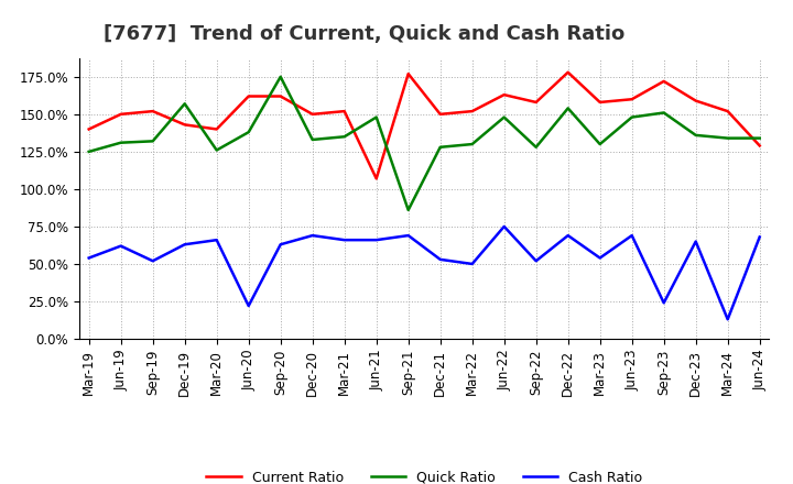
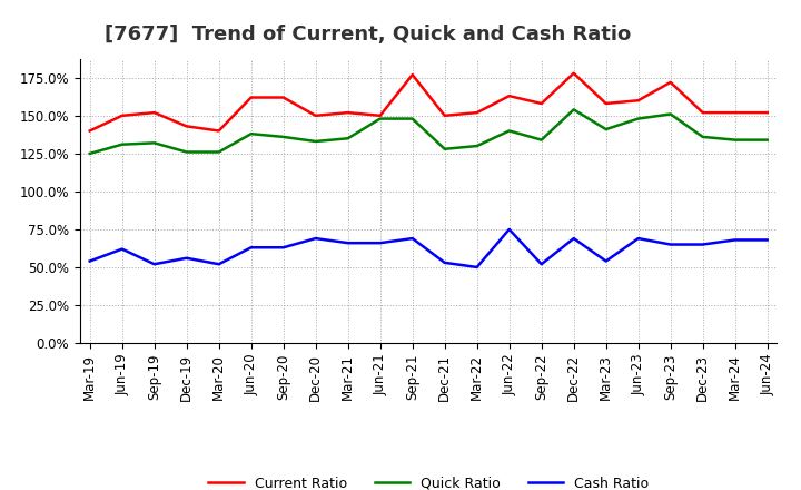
Quick Ratio/Dec-19: 157% -> 126%
Cash Ratio/Dec-19: 63% -> 56%
Cash Ratio/Mar-20: 66% -> 52%
Cash Ratio/Jun-20: 22% -> 63%
Quick Ratio/Sep-20: 175% -> 136%
Current Ratio/Jun-21: 107% -> 150%
Quick Ratio/Sep-21: 86% -> 148%
Quick Ratio/Jun-22: 148% -> 140%
Quick Ratio/Sep-22: 128% -> 134%
Quick Ratio/Mar-23: 130% -> 141%
Cash Ratio/Sep-23: 24% -> 65%
Current Ratio/Dec-23: 159% -> 152%
Cash Ratio/Mar-24: 13% -> 68%
Current Ratio/Jun-24: 129% -> 152%
